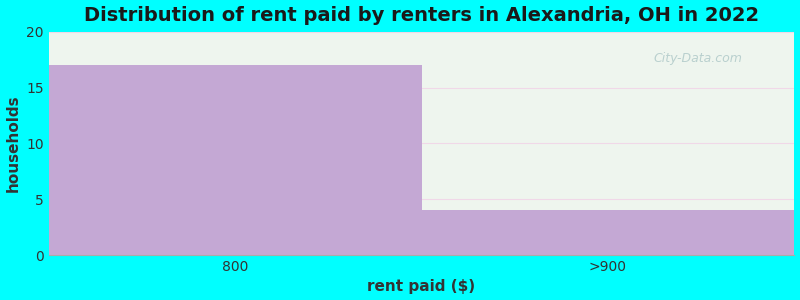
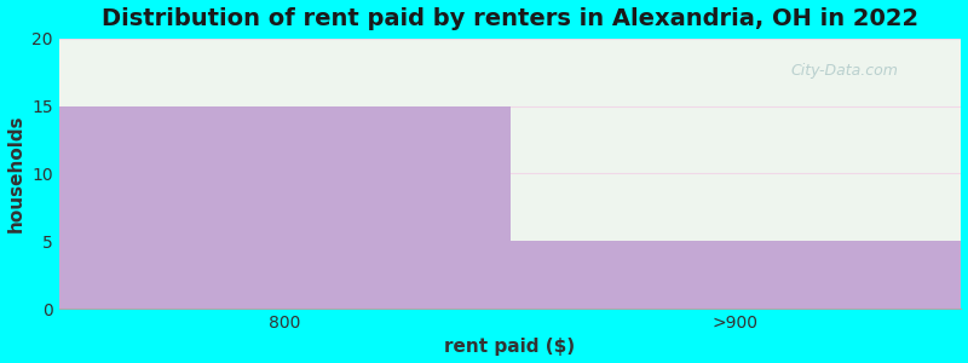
800: 17 -> 15
>900: 4 -> 5
